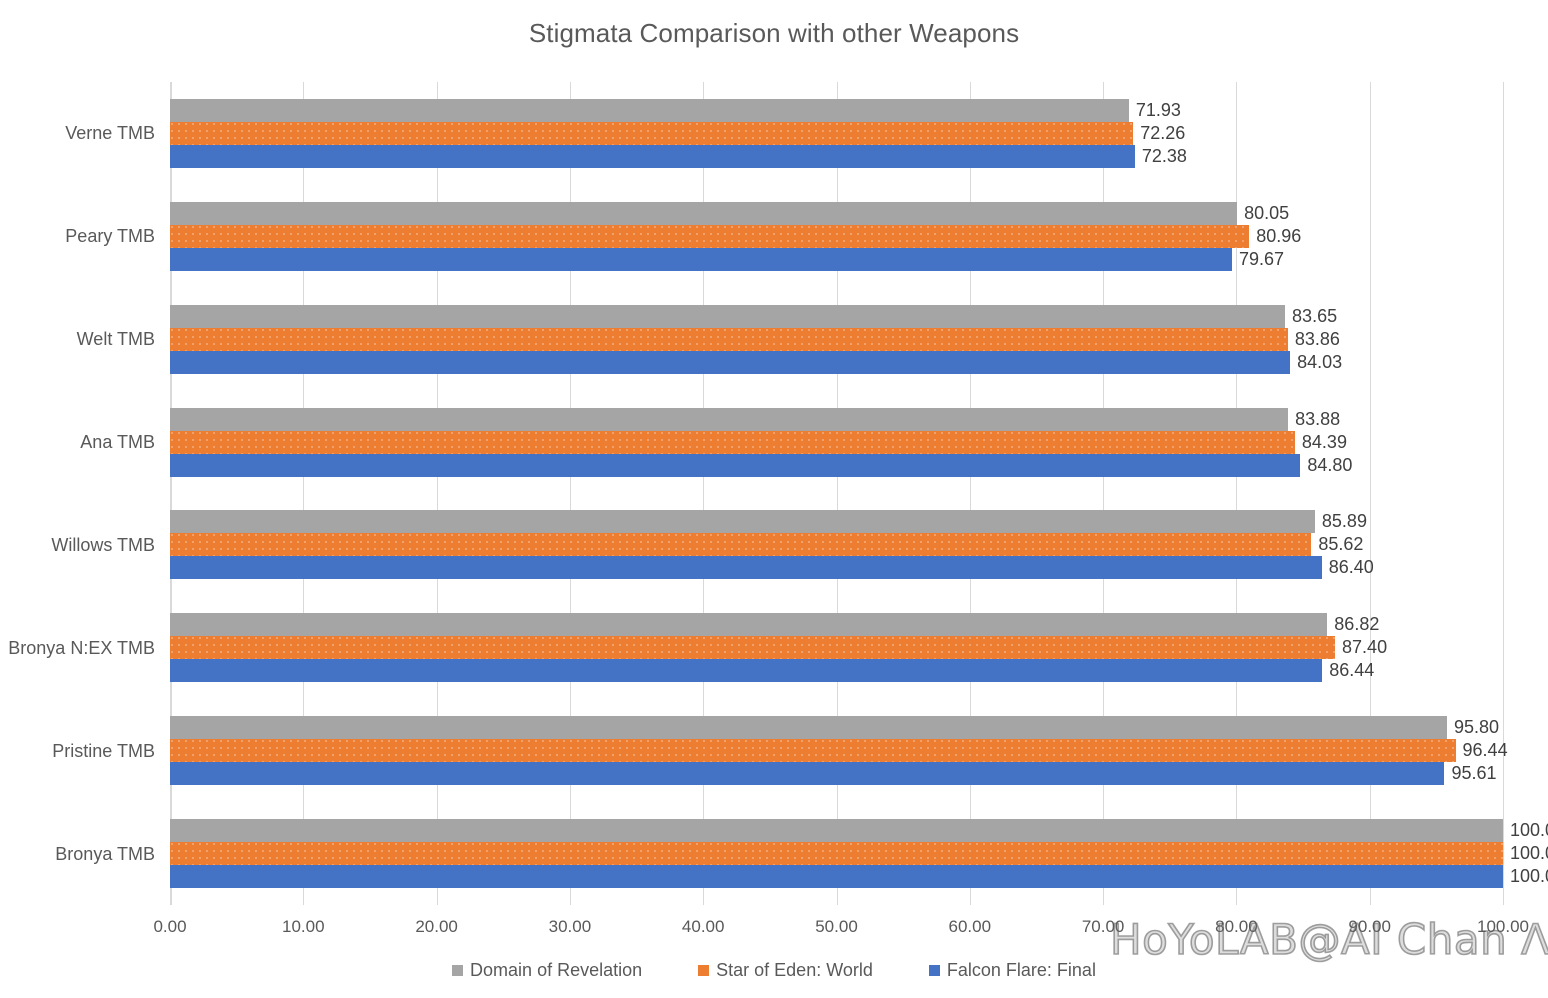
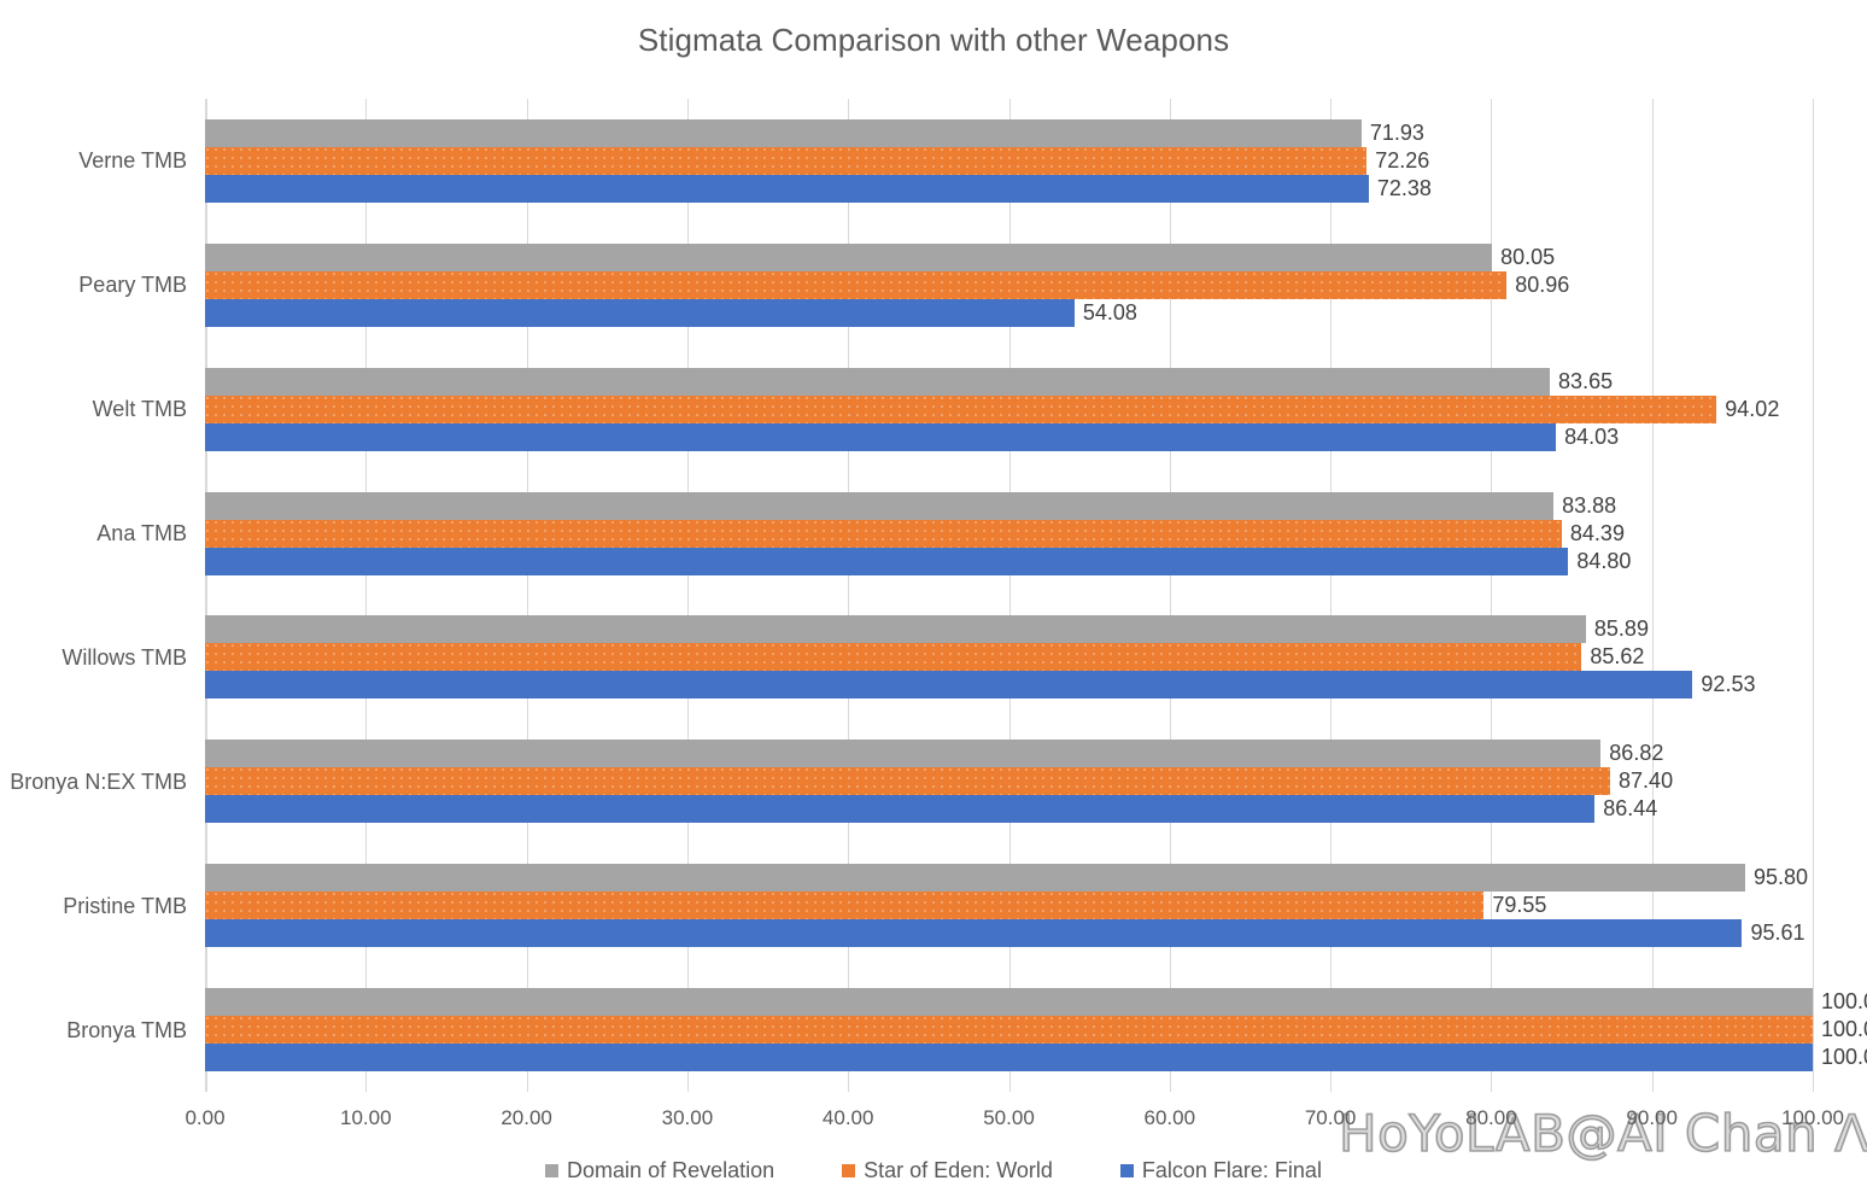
Falcon Flare: Final/Peary TMB: 79.67 -> 54.08
Star of Eden: World/Welt TMB: 83.86 -> 94.02
Falcon Flare: Final/Willows TMB: 86.40 -> 92.53
Star of Eden: World/Pristine TMB: 96.44 -> 79.55
